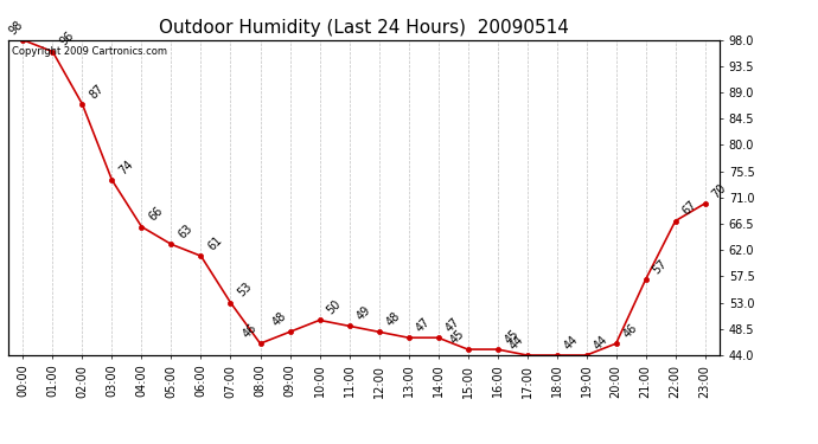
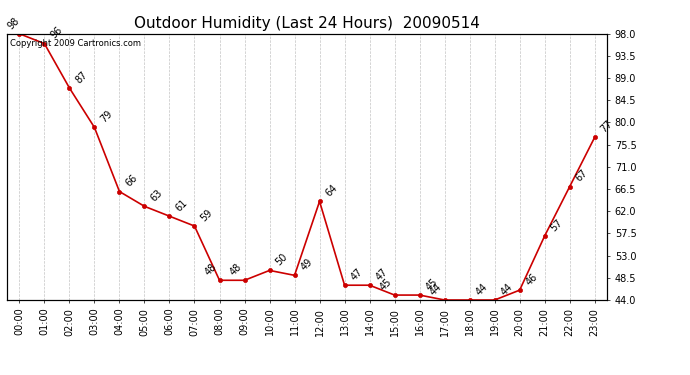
03:00: 74 -> 79
07:00: 53 -> 59
08:00: 46 -> 48
12:00: 48 -> 64
23:00: 70 -> 77
